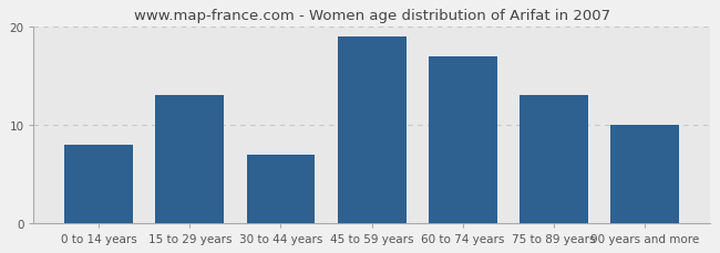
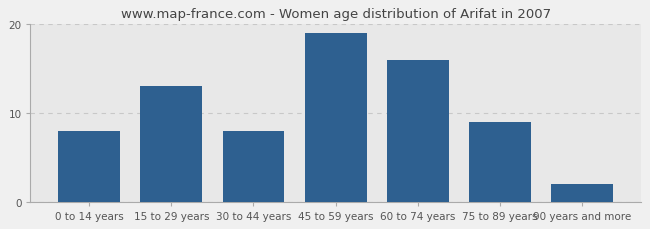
30 to 44 years: 7 -> 8
60 to 74 years: 17 -> 16
75 to 89 years: 13 -> 9
90 years and more: 10 -> 2
